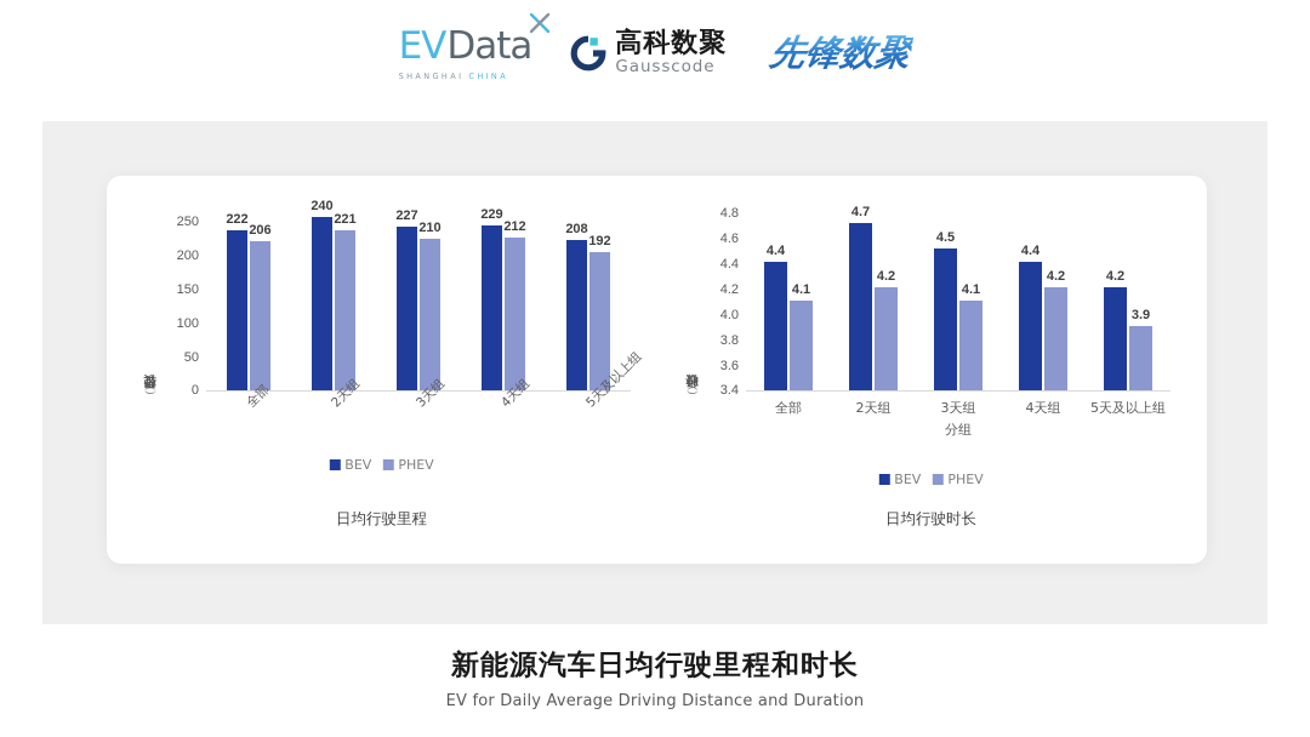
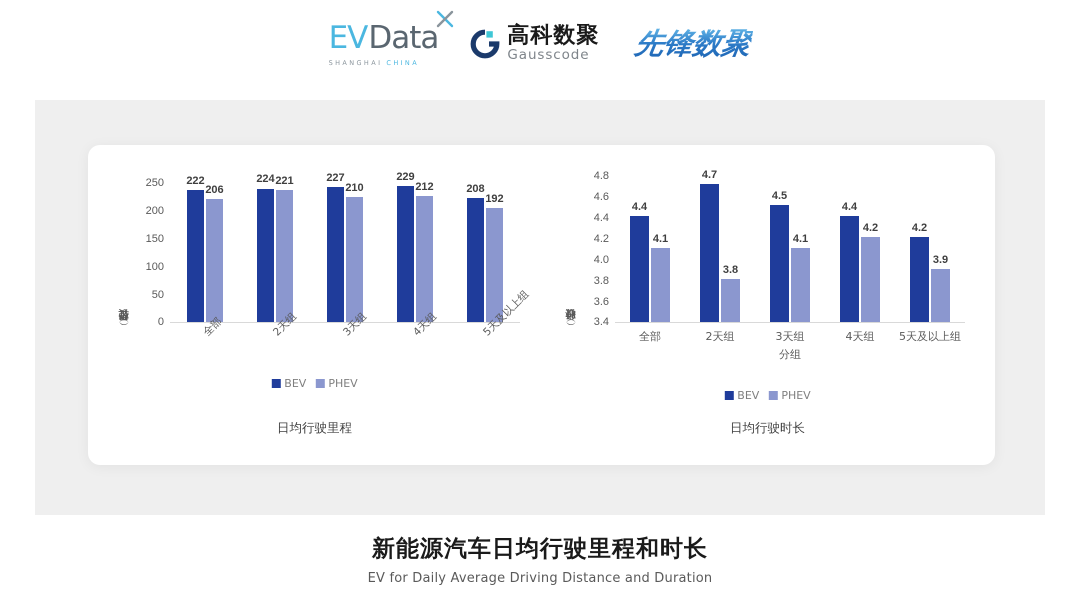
日均行驶里程/BEV/2天组: 240 -> 224
日均行驶时长/PHEV/2天组: 4.2 -> 3.8
